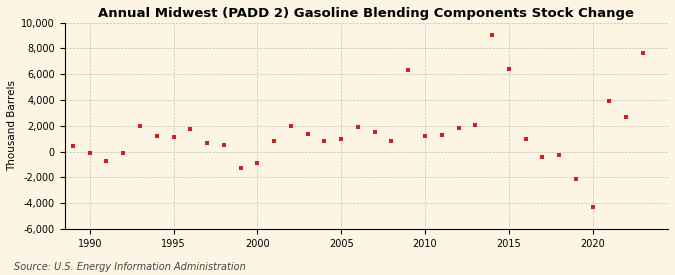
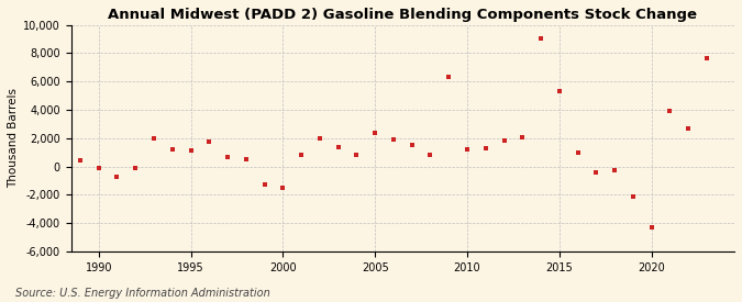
2000: -900 -> -1,500
2005: 1,000 -> 2,400
2015: 6,400 -> 5,300
